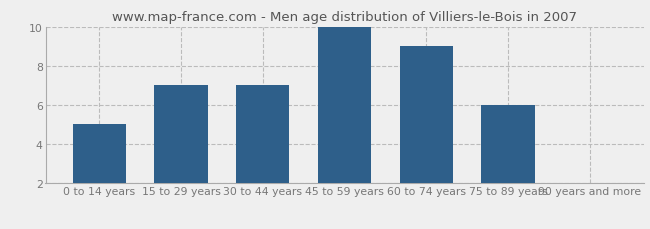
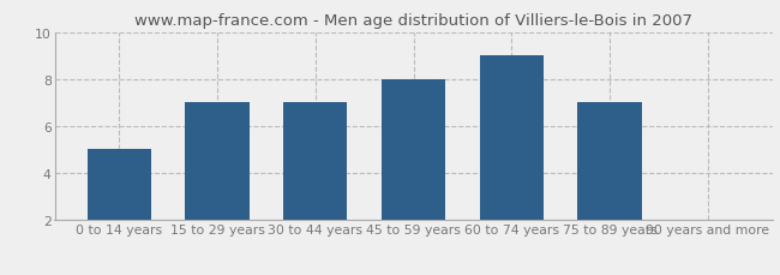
45 to 59 years: 10 -> 8
75 to 89 years: 6 -> 7
